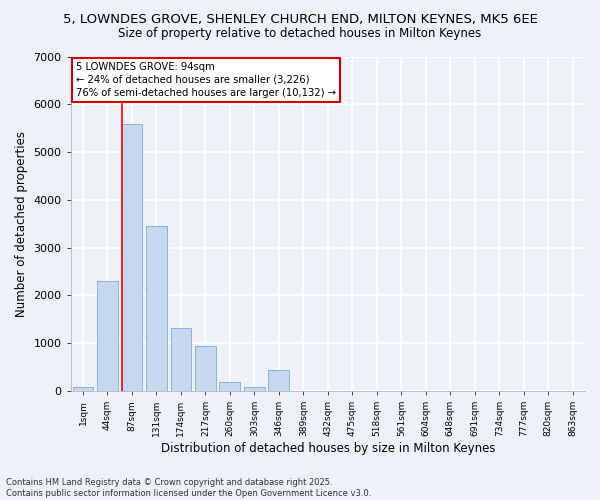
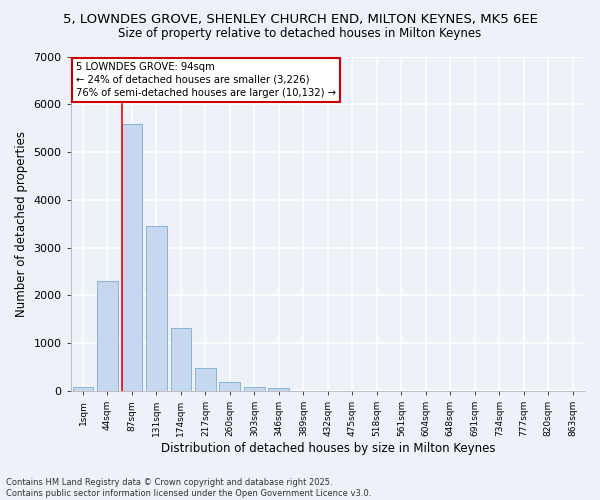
217sqm: 950 -> 490
346sqm: 450 -> 60
